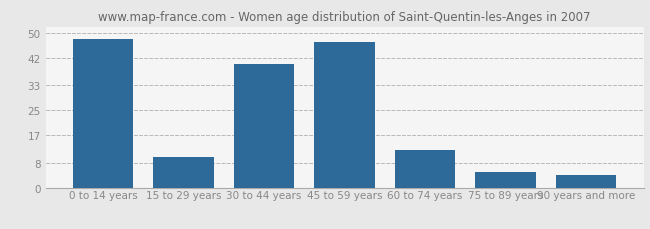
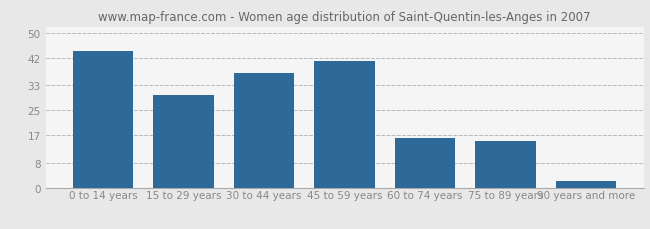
0 to 14 years: 48 -> 44
15 to 29 years: 10 -> 30
30 to 44 years: 40 -> 37
45 to 59 years: 47 -> 41
60 to 74 years: 12 -> 16
75 to 89 years: 5 -> 15
90 years and more: 4 -> 2
